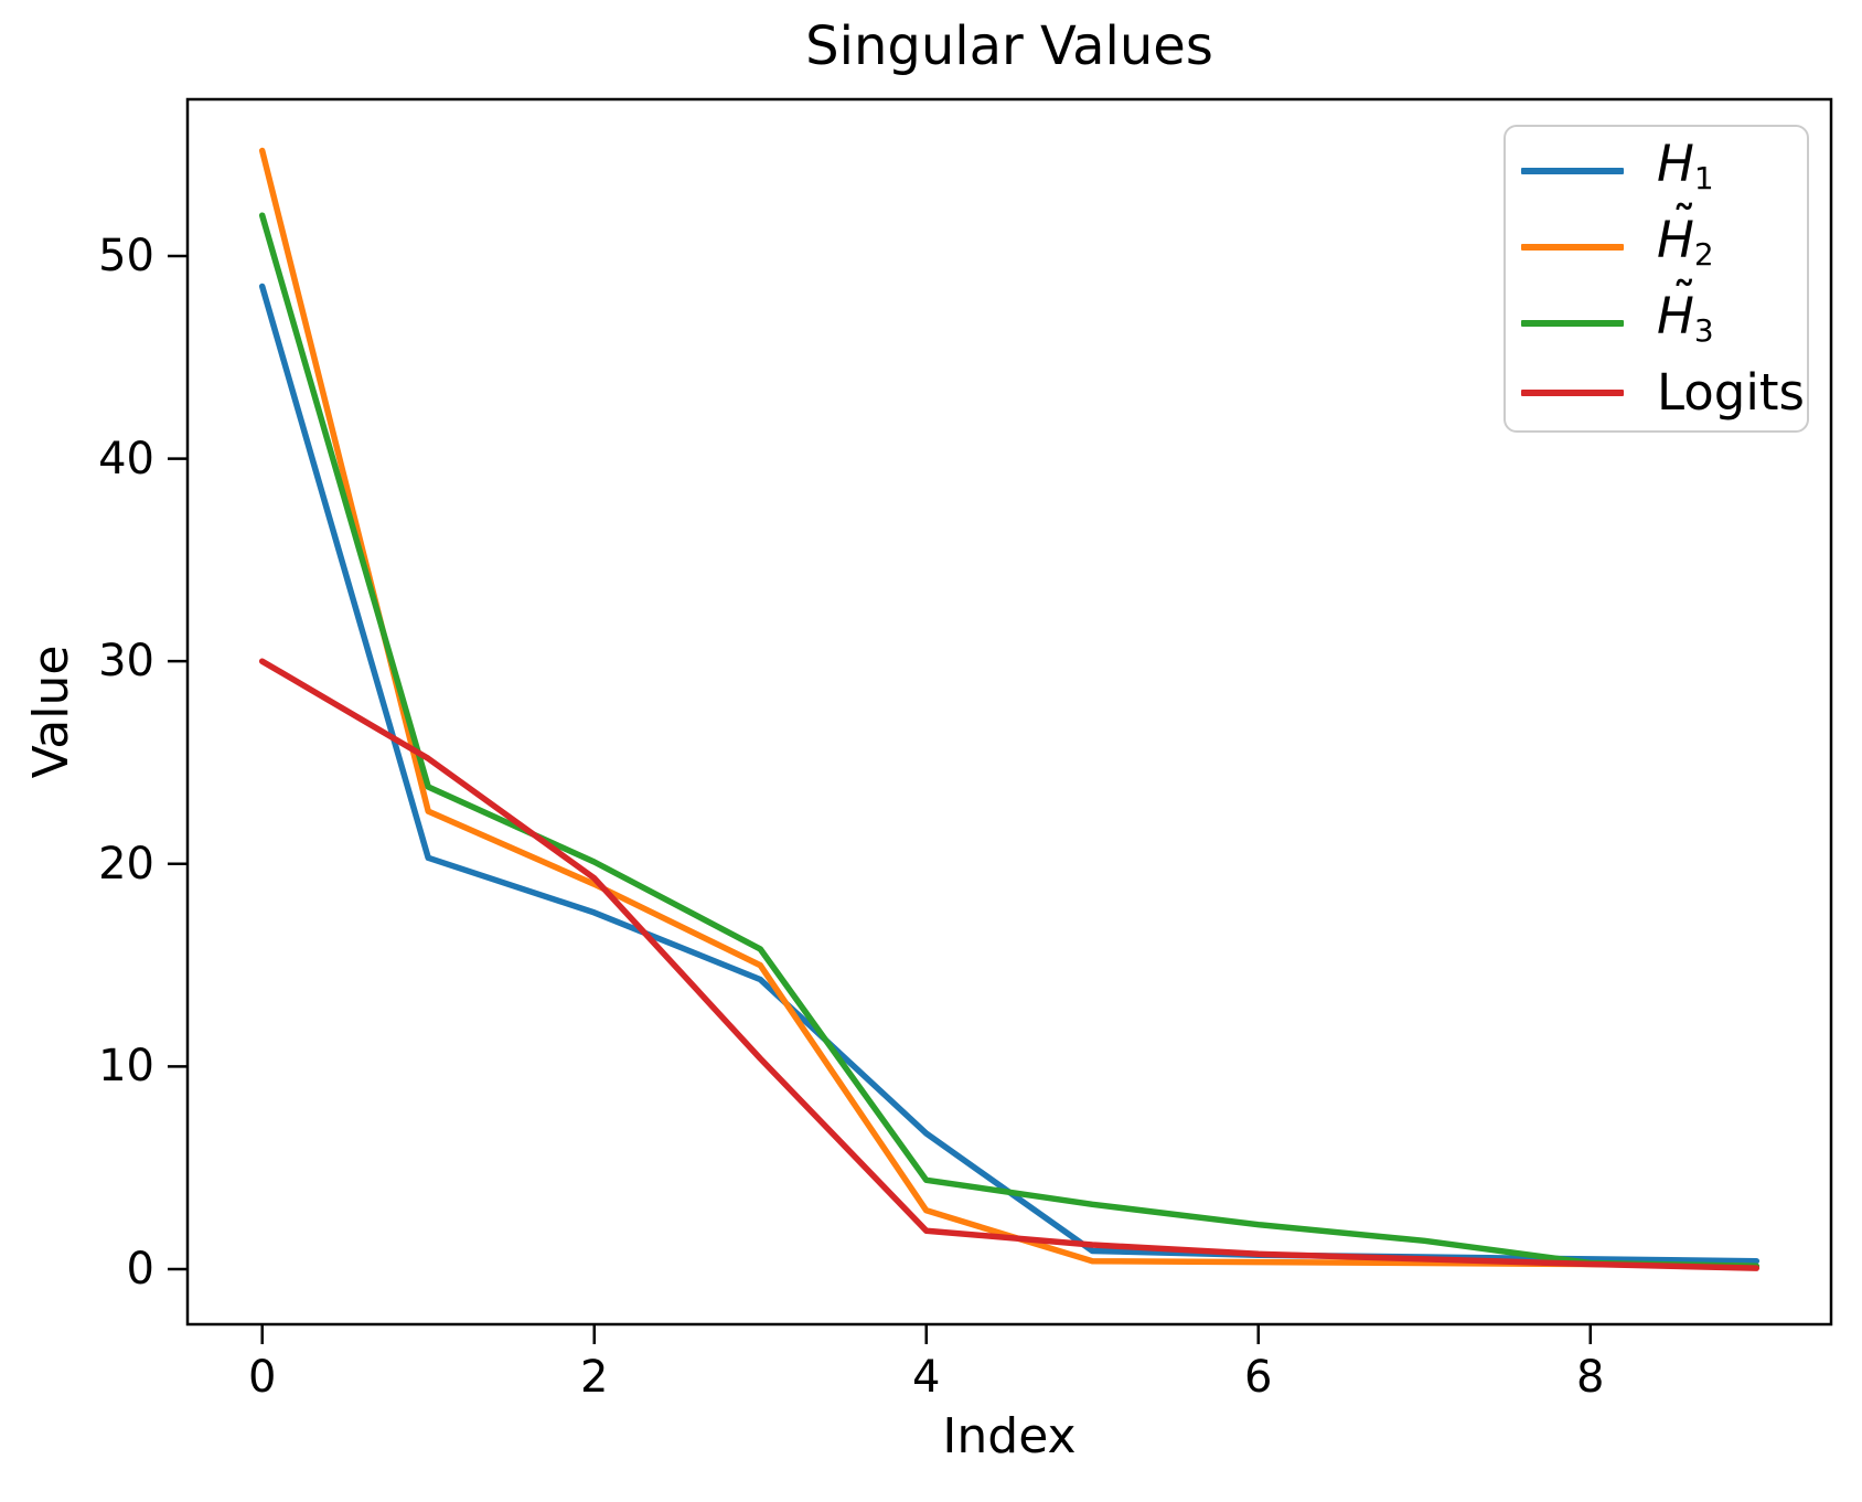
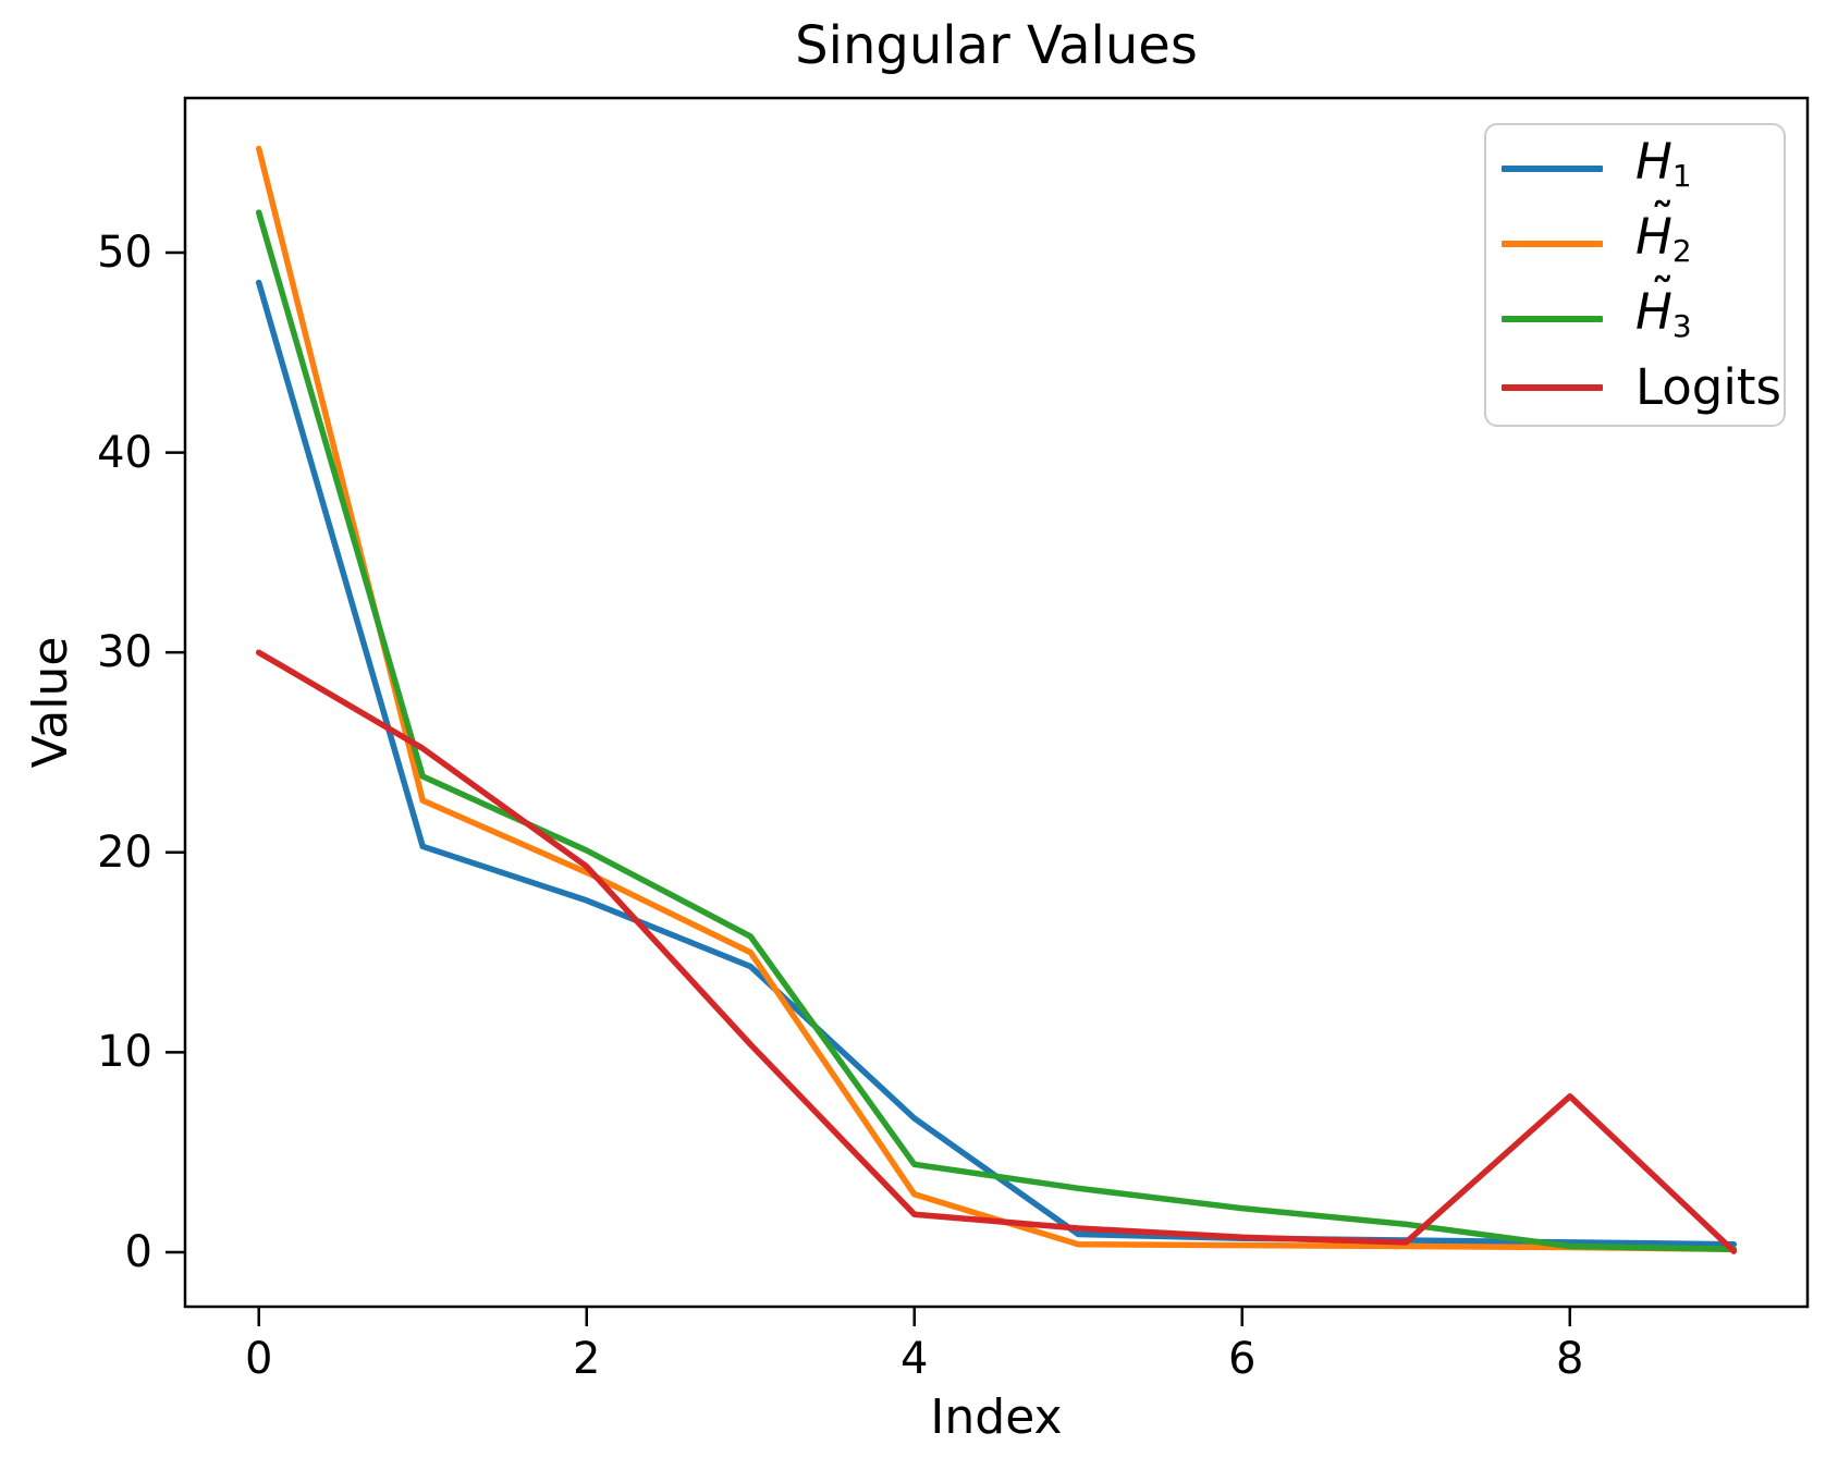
Logits/8: 0.2 -> 7.8
